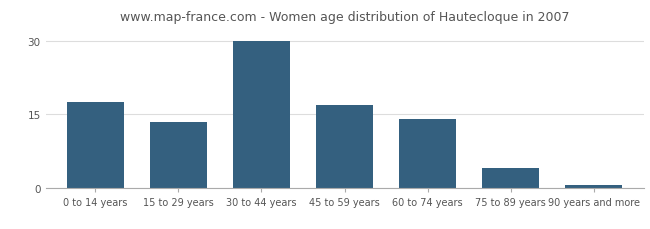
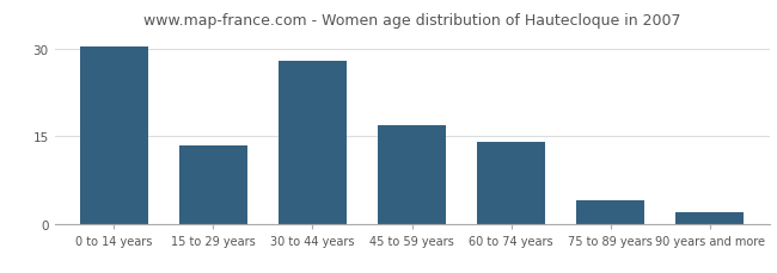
0 to 14 years: 17.5 -> 30.5
30 to 44 years: 30.0 -> 28.0
90 years and more: 0.5 -> 2.0
